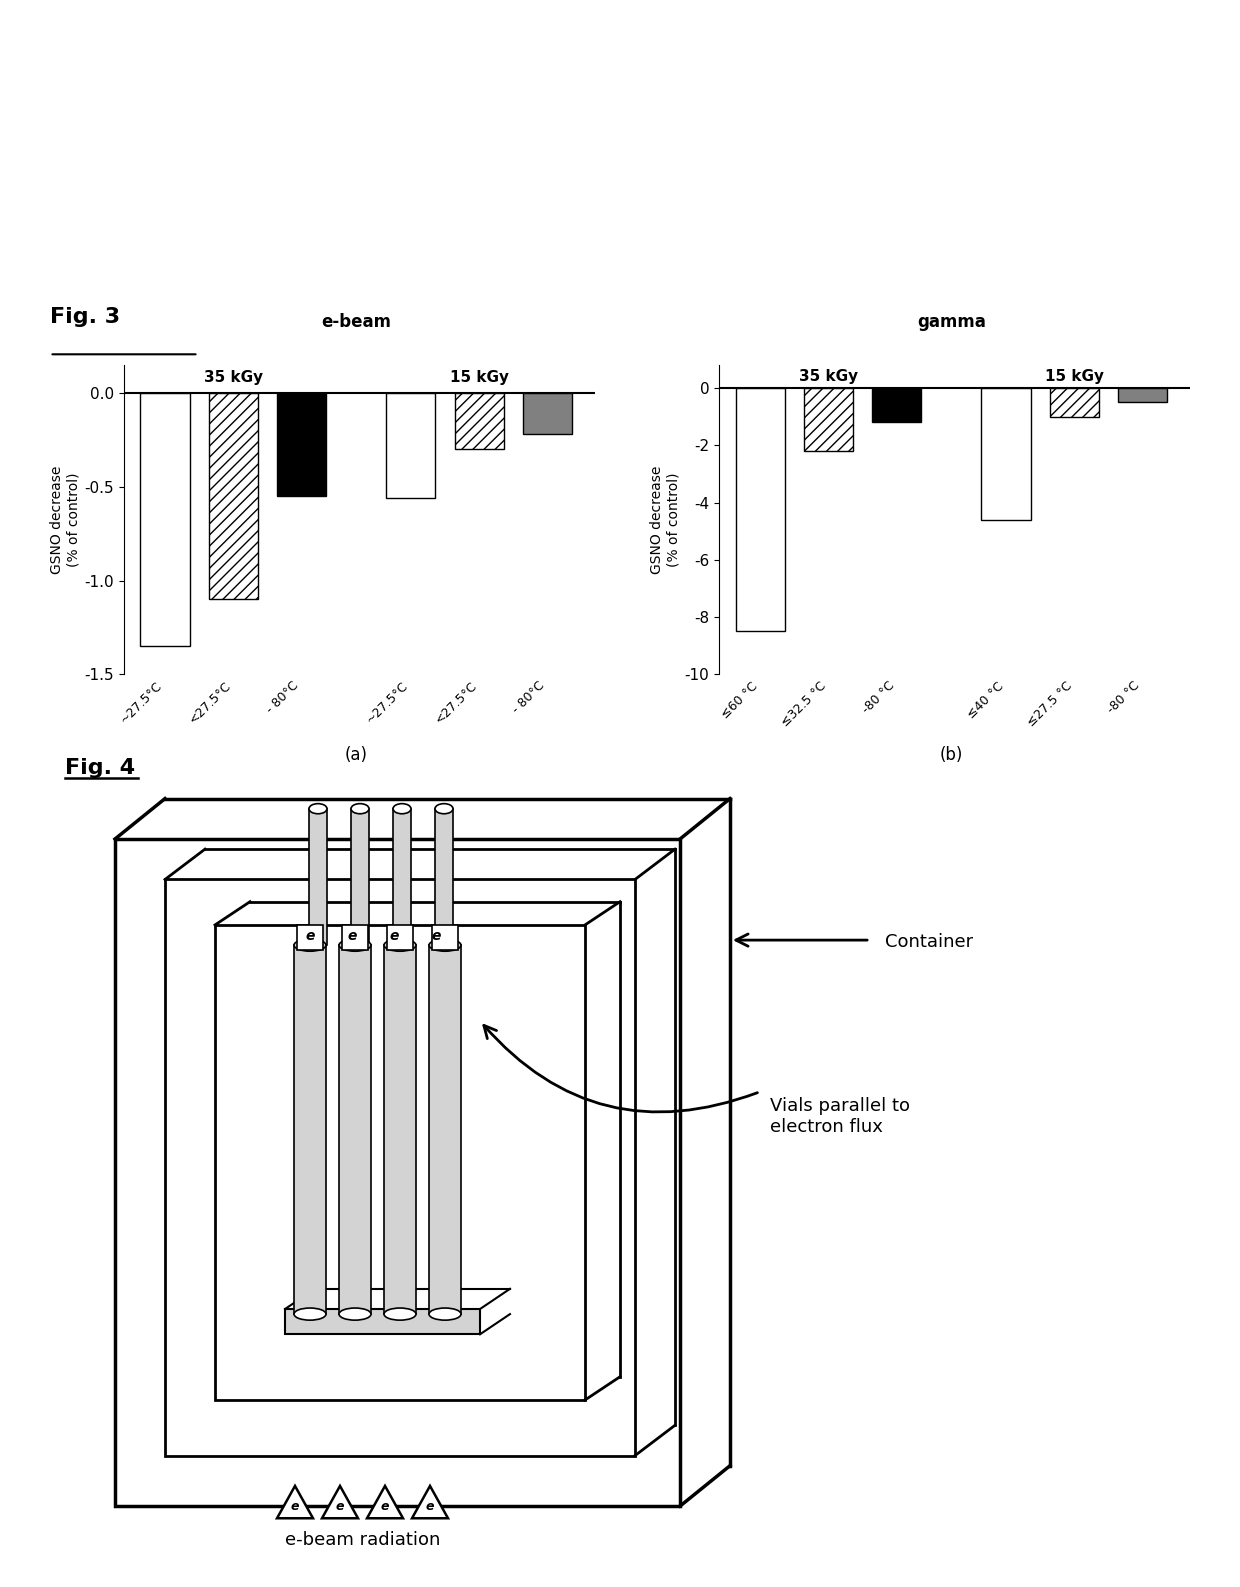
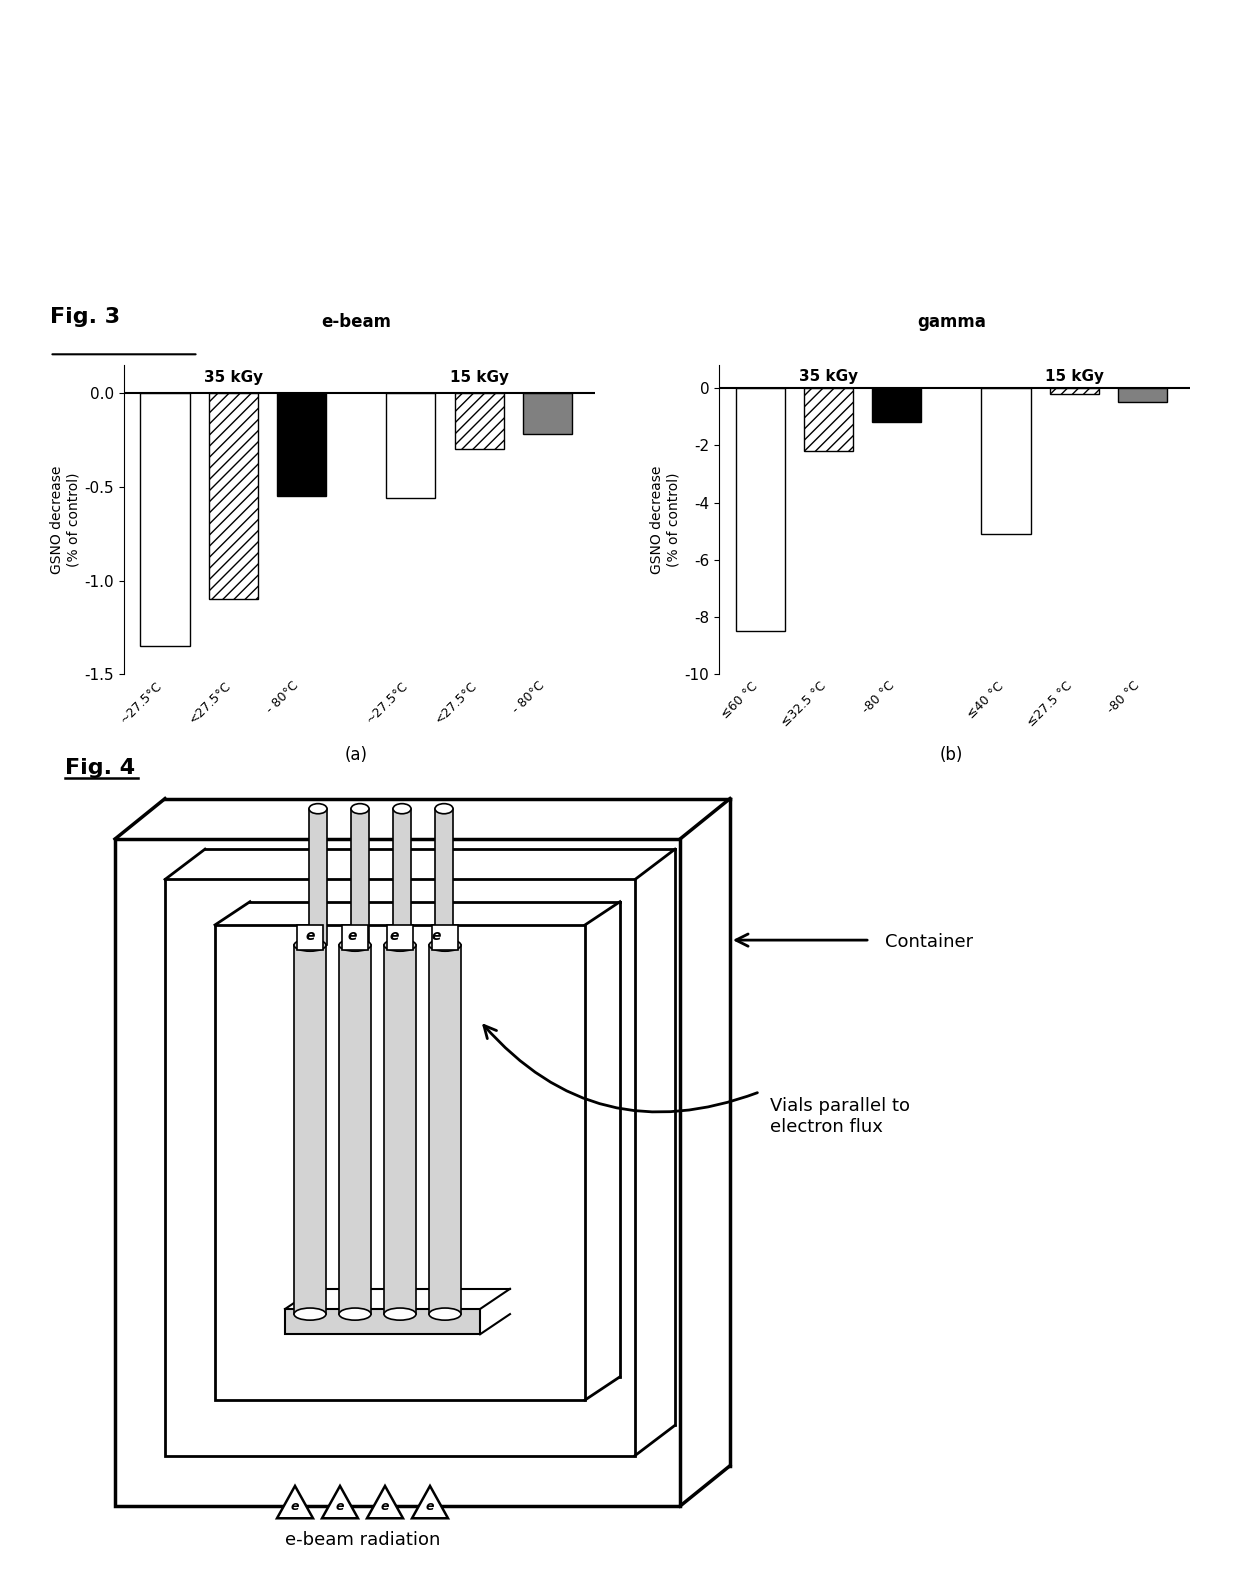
≤40 °C: -4.6 -> -5.1
≤27.5 °C: -1.0 -> -0.2
